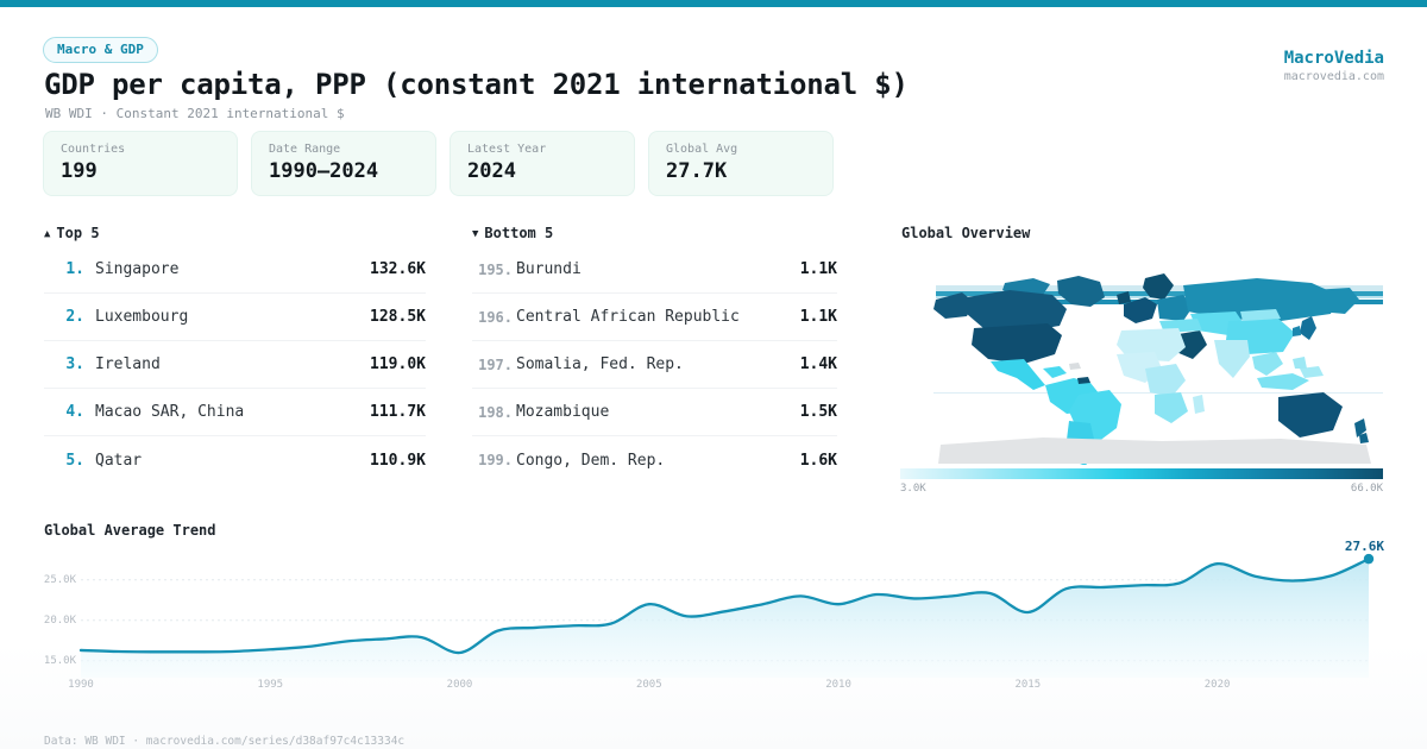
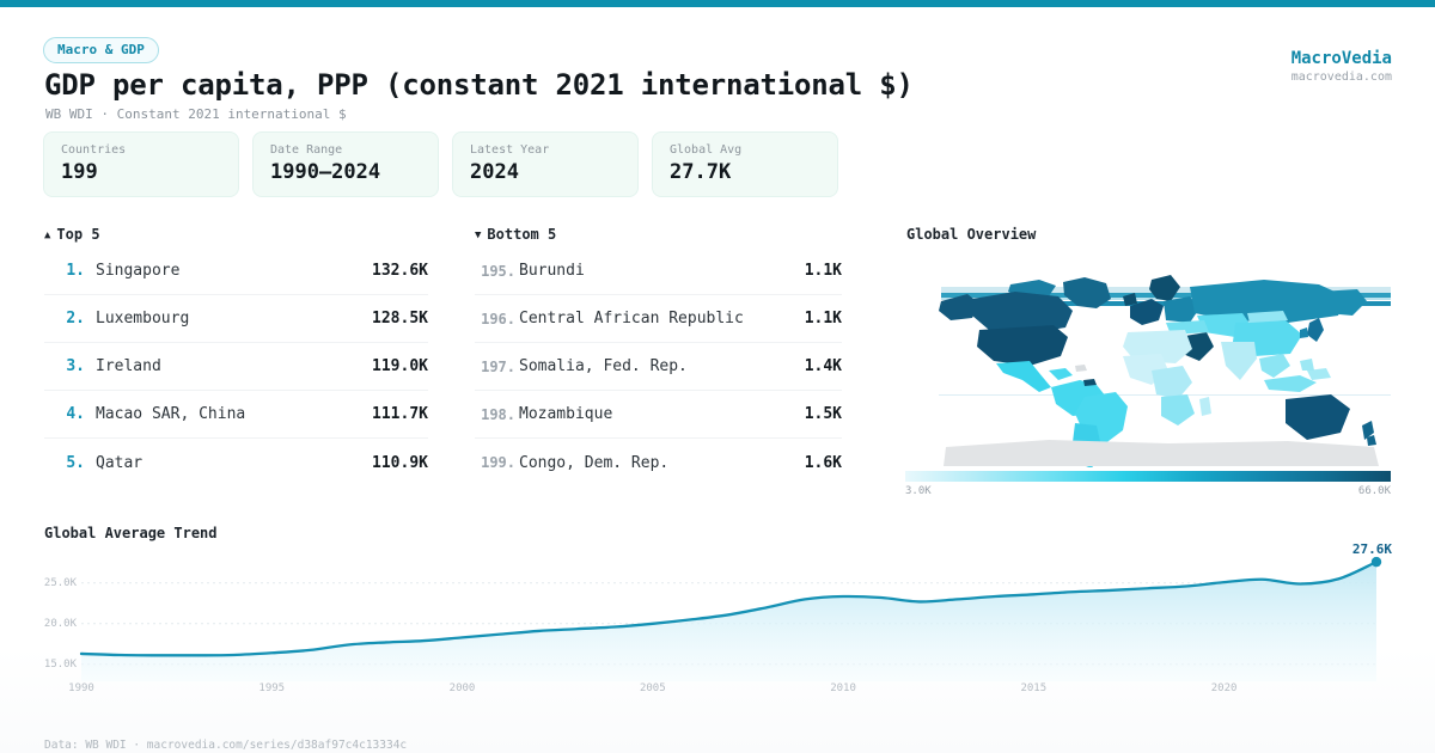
2000: 16K -> 18K
2005: 22K -> 20K
2010: 22K -> 23K
2015: 21K -> 24K
2020: 27K -> 25K
2024: 25K -> 26K
